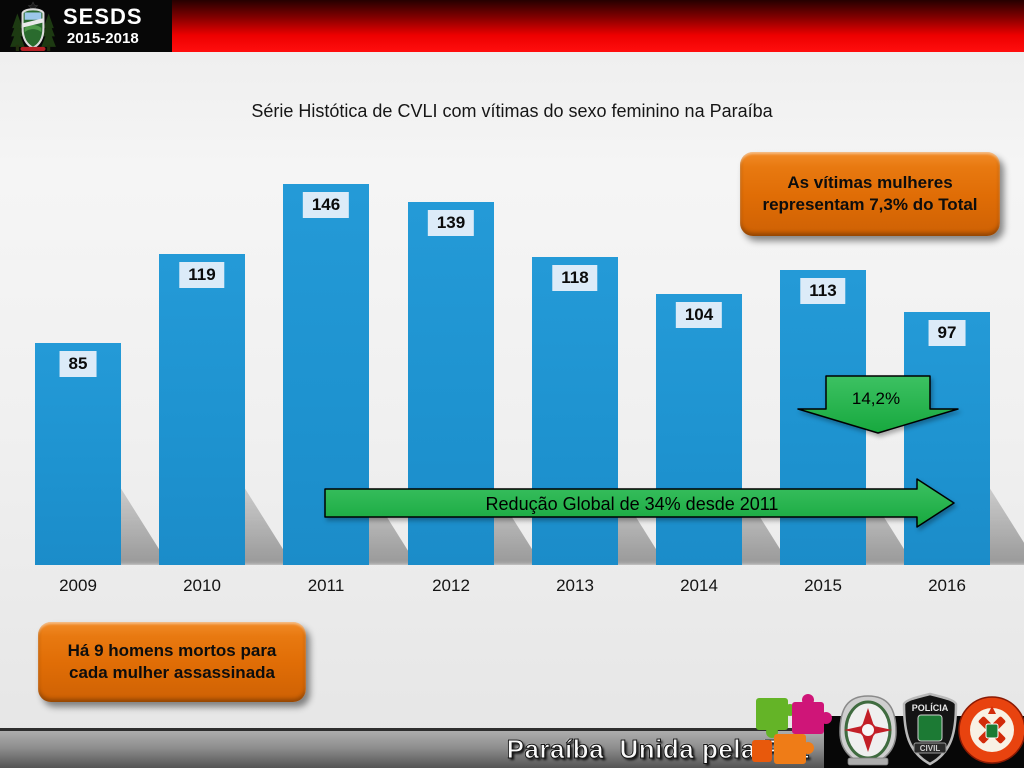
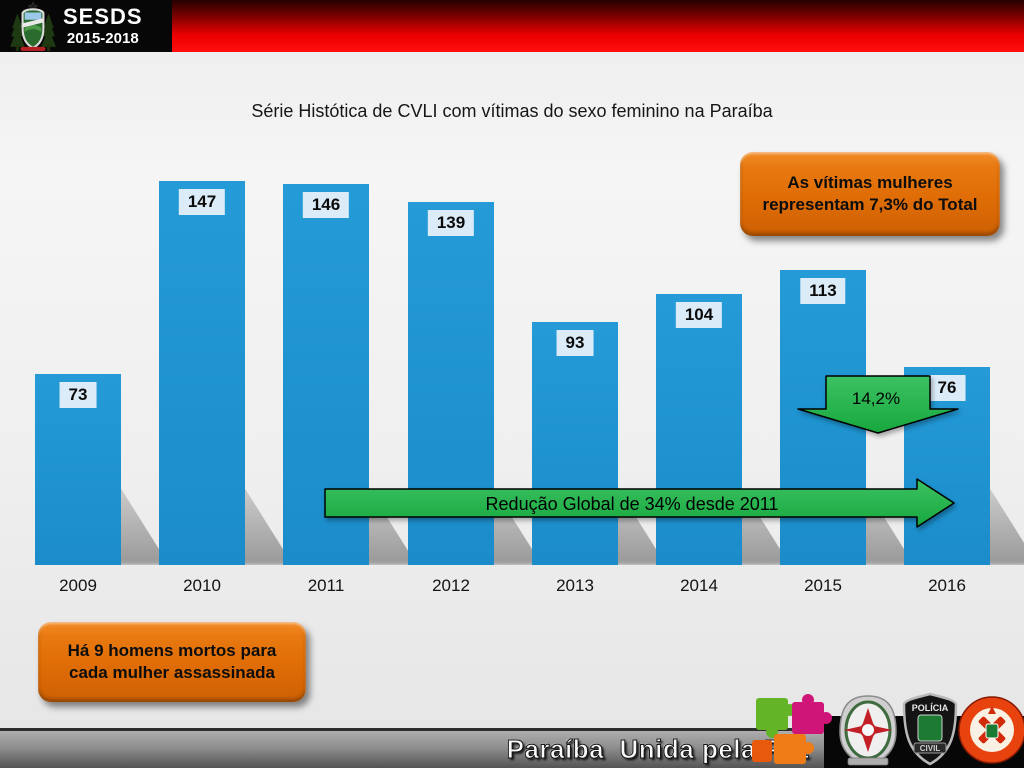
2009: 85 -> 73
2010: 119 -> 147
2013: 118 -> 93
2016: 97 -> 76
